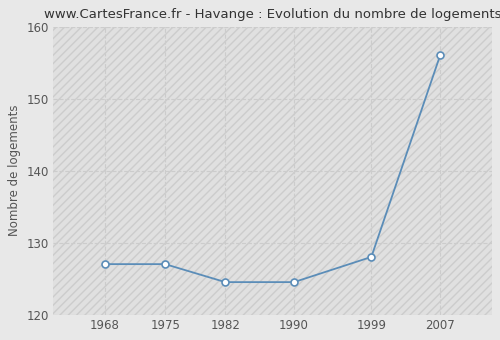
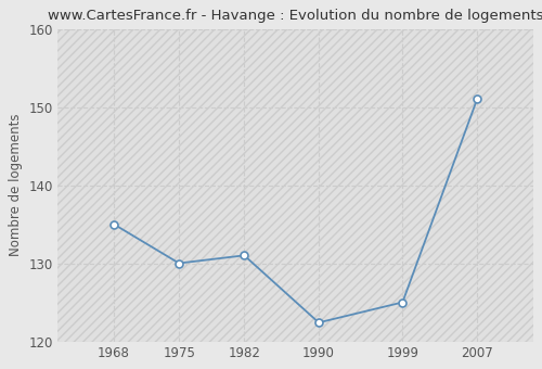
1968: 127.0 -> 135.0
1975: 127.0 -> 130.0
1982: 124.5 -> 131.0
1990: 124.5 -> 122.4
1999: 128.0 -> 125.0
2007: 156.0 -> 151.0
